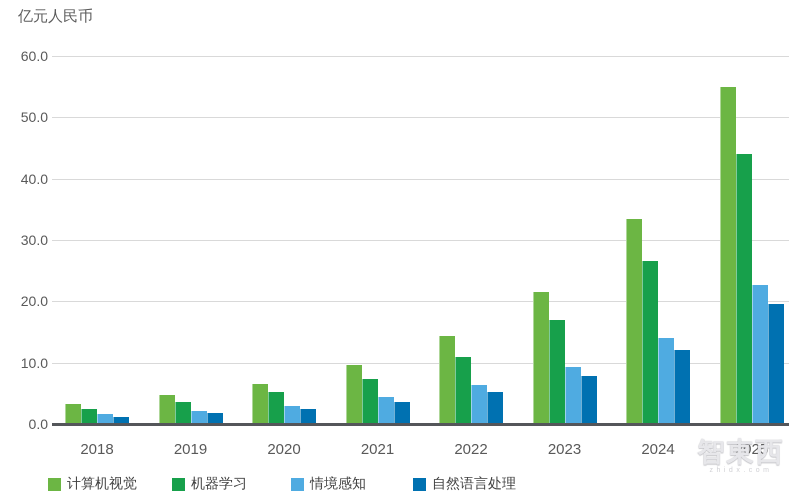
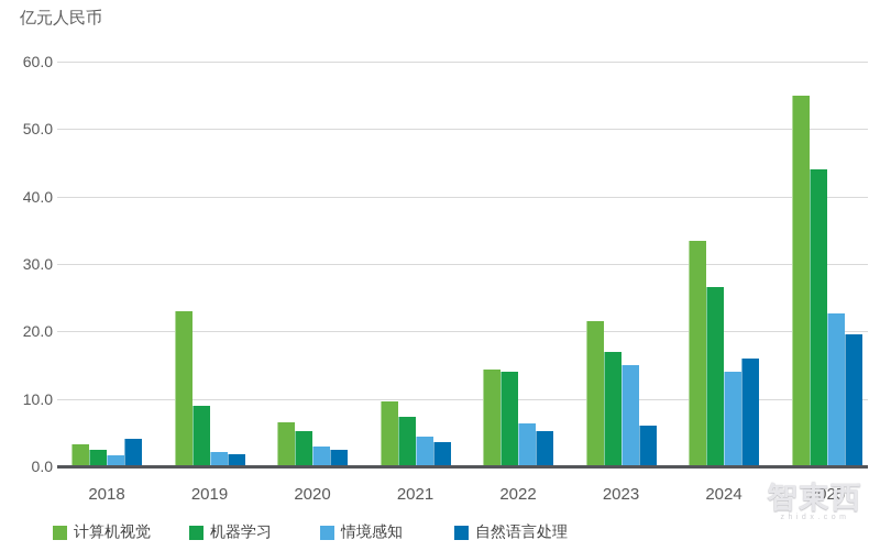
自然语言处理/2018: 1 -> 4
计算机视觉/2019: 5 -> 23
机器学习/2019: 4 -> 9
机器学习/2022: 11 -> 14
情境感知/2023: 9 -> 15
自然语言处理/2023: 8 -> 6
自然语言处理/2024: 12 -> 16
